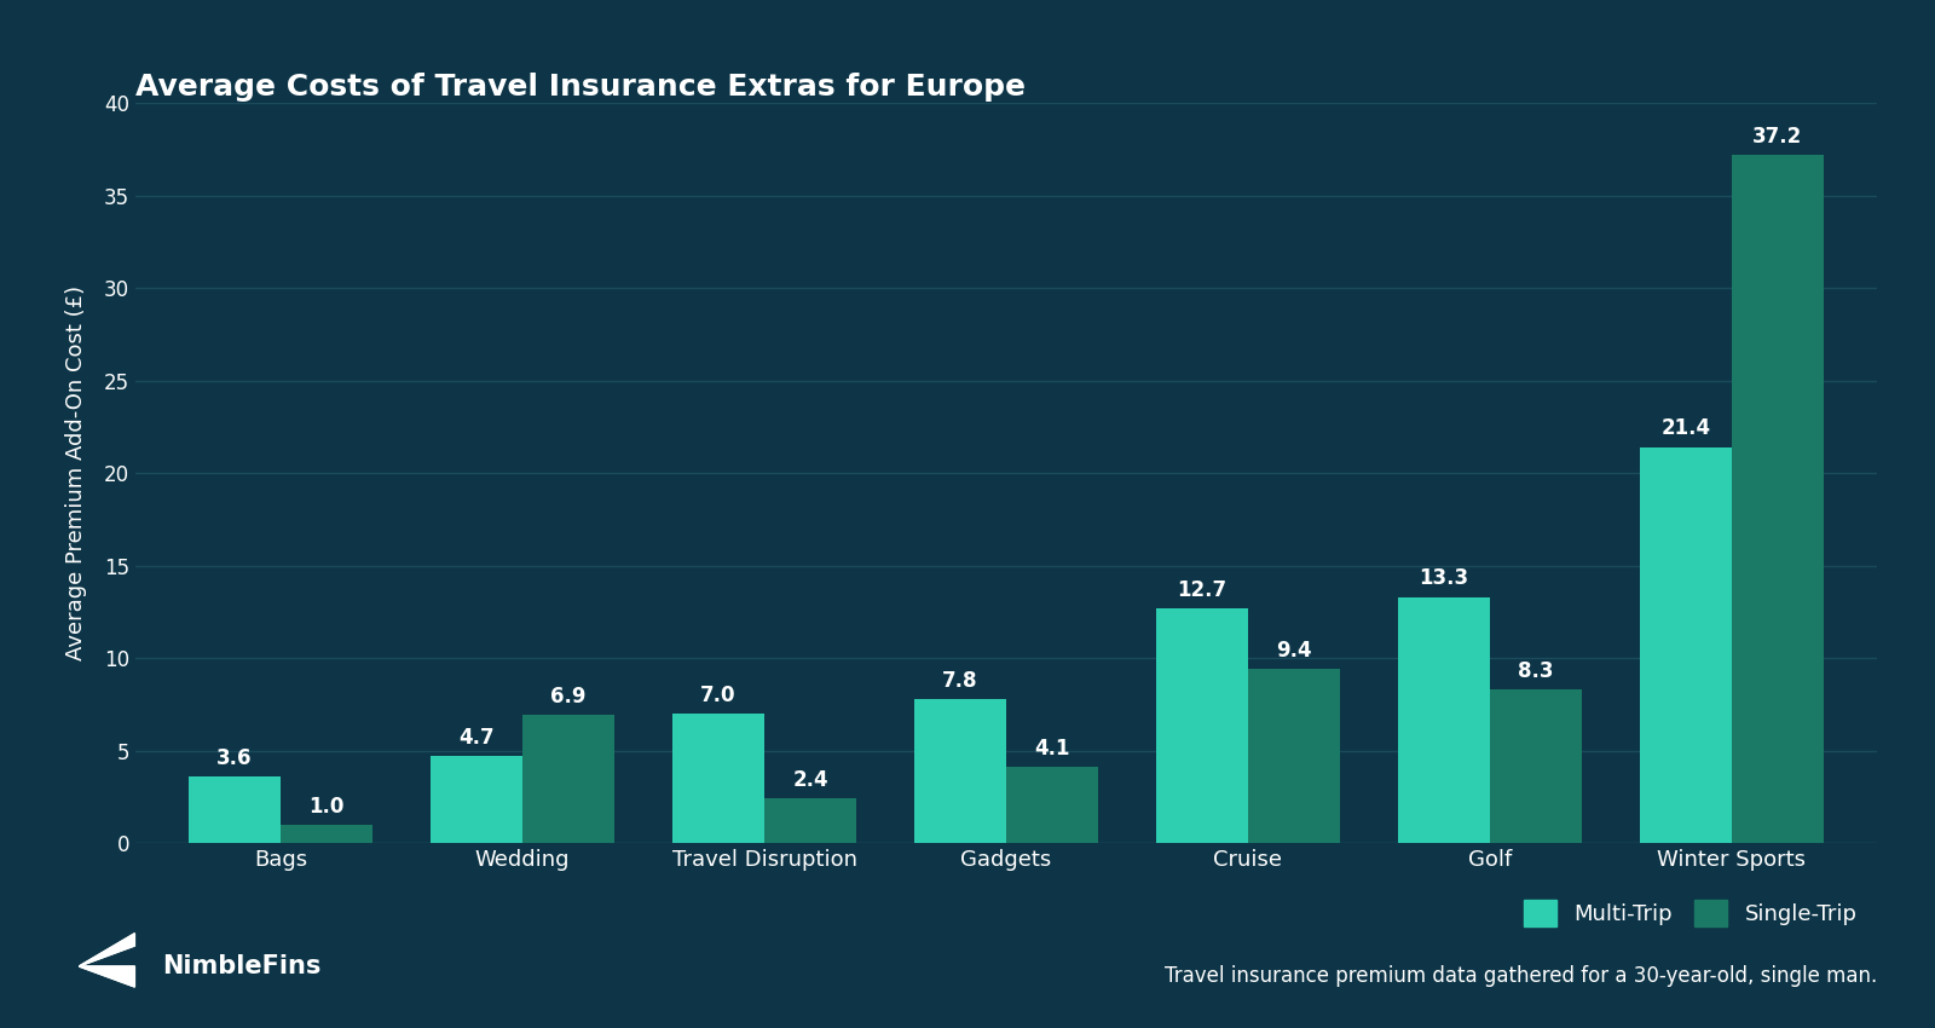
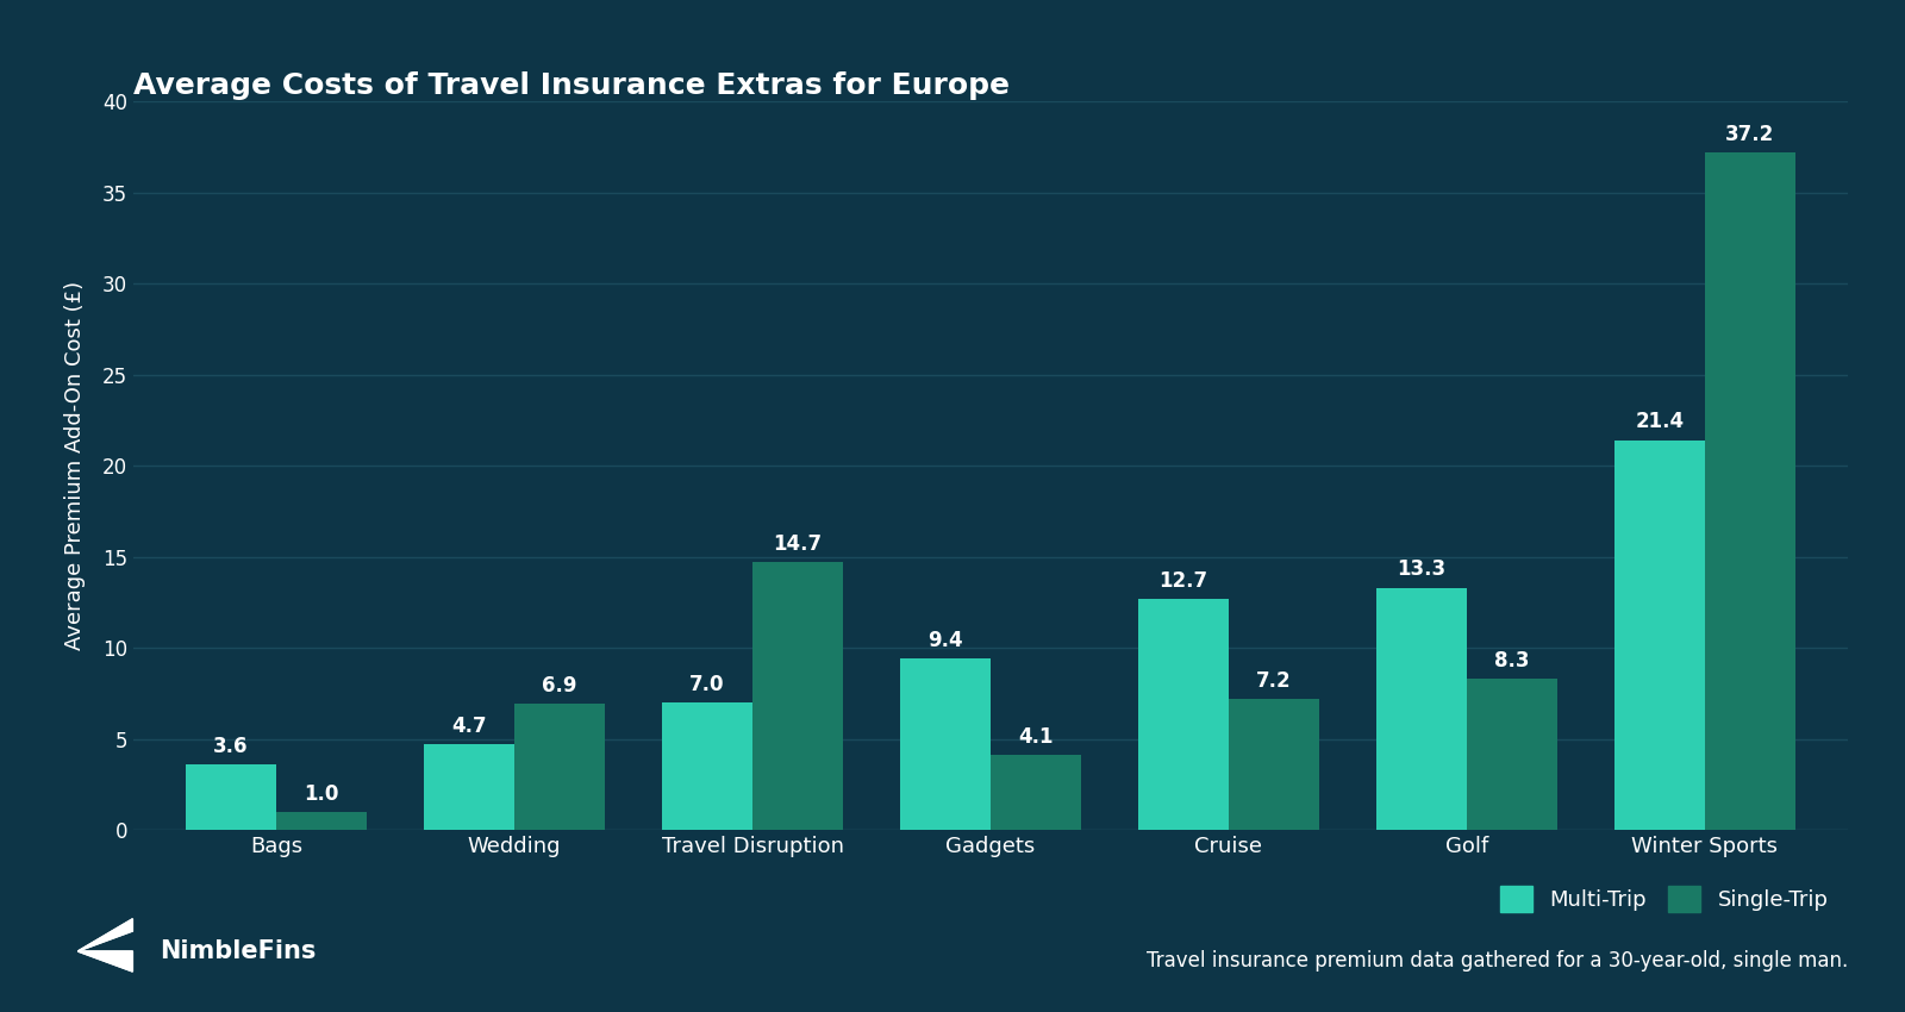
Single-Trip/Travel Disruption: 2.4 -> 14.7
Multi-Trip/Gadgets: 7.8 -> 9.4
Single-Trip/Cruise: 9.4 -> 7.2
